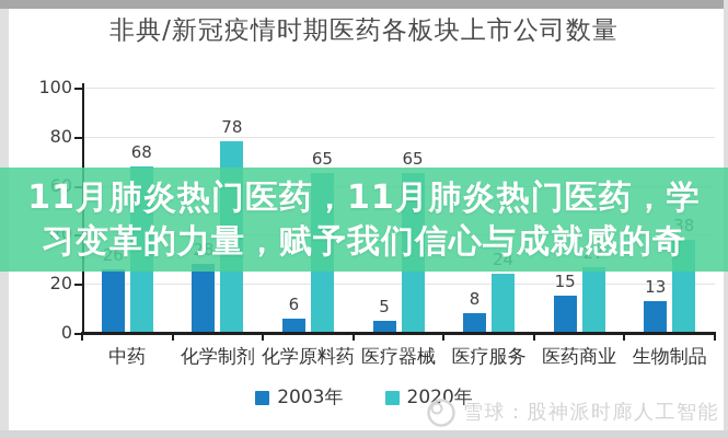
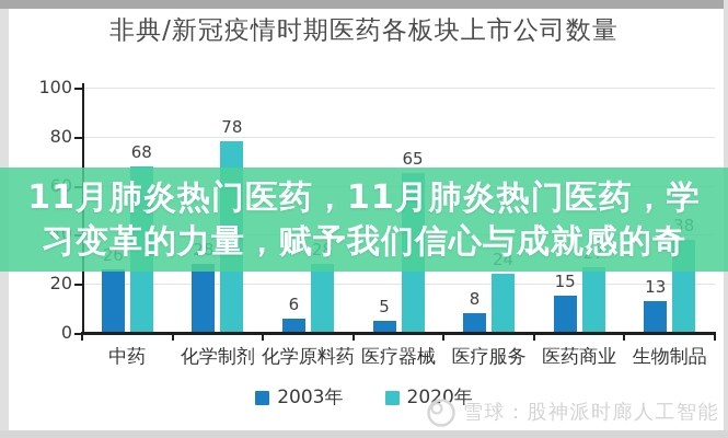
2020年/化学原料药: 65 -> 28
